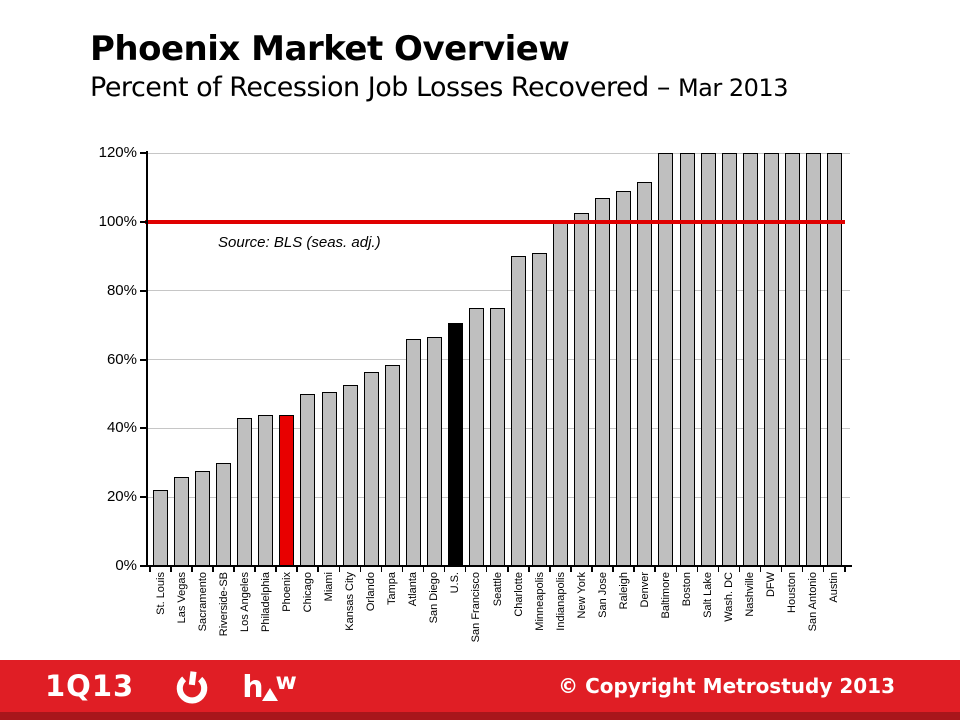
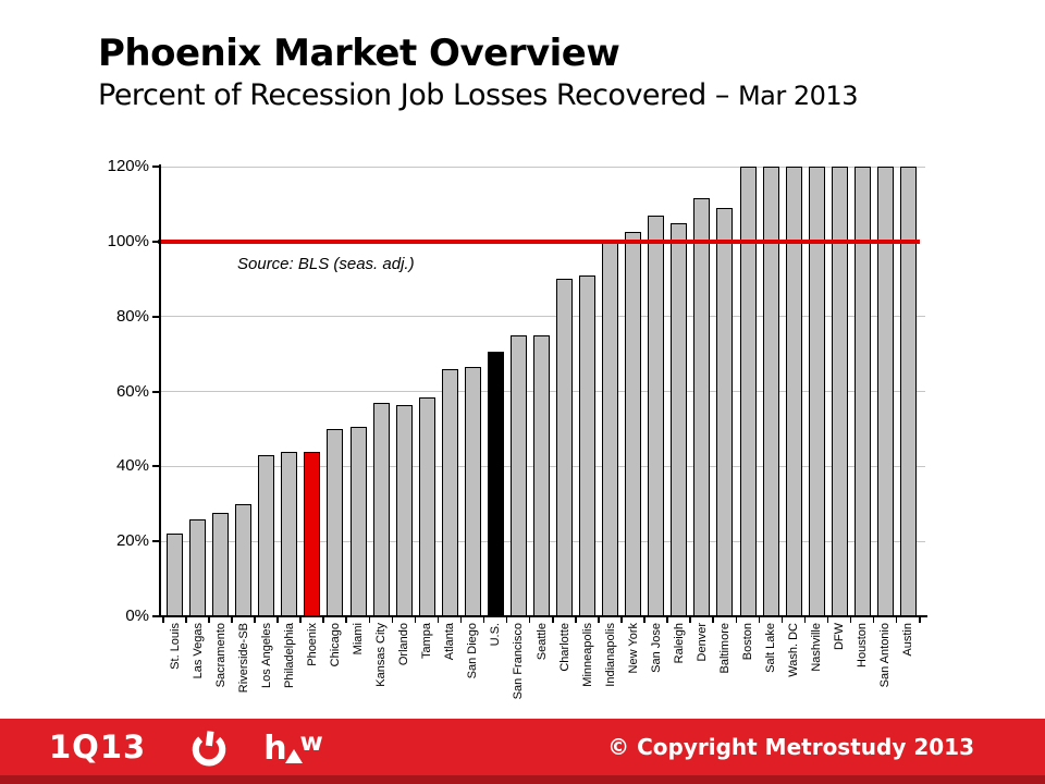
Kansas City: 52% -> 57%
Raleigh: 109% -> 105%
Baltimore: 120% -> 109%
